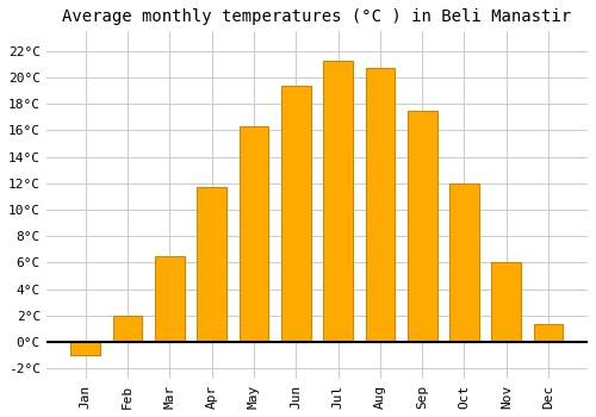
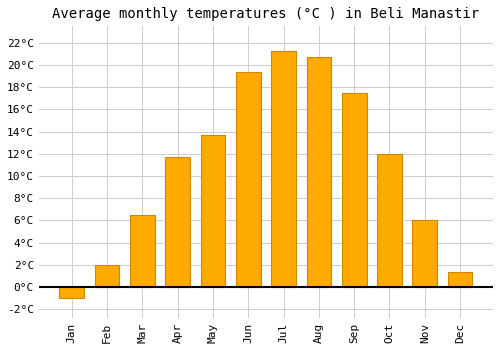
May: 16.3°C -> 13.7°C
